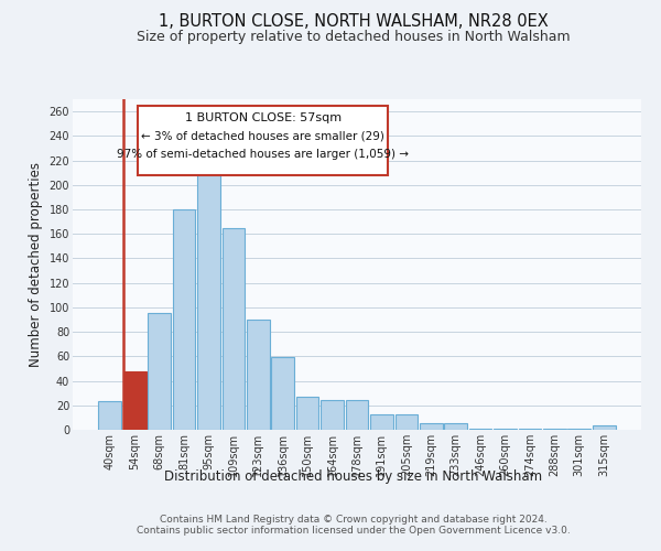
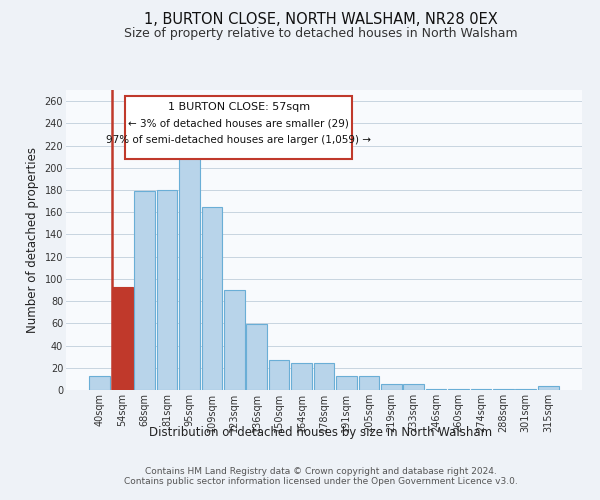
40sqm: 23 -> 13
54sqm: 48 -> 93
68sqm: 95 -> 179
